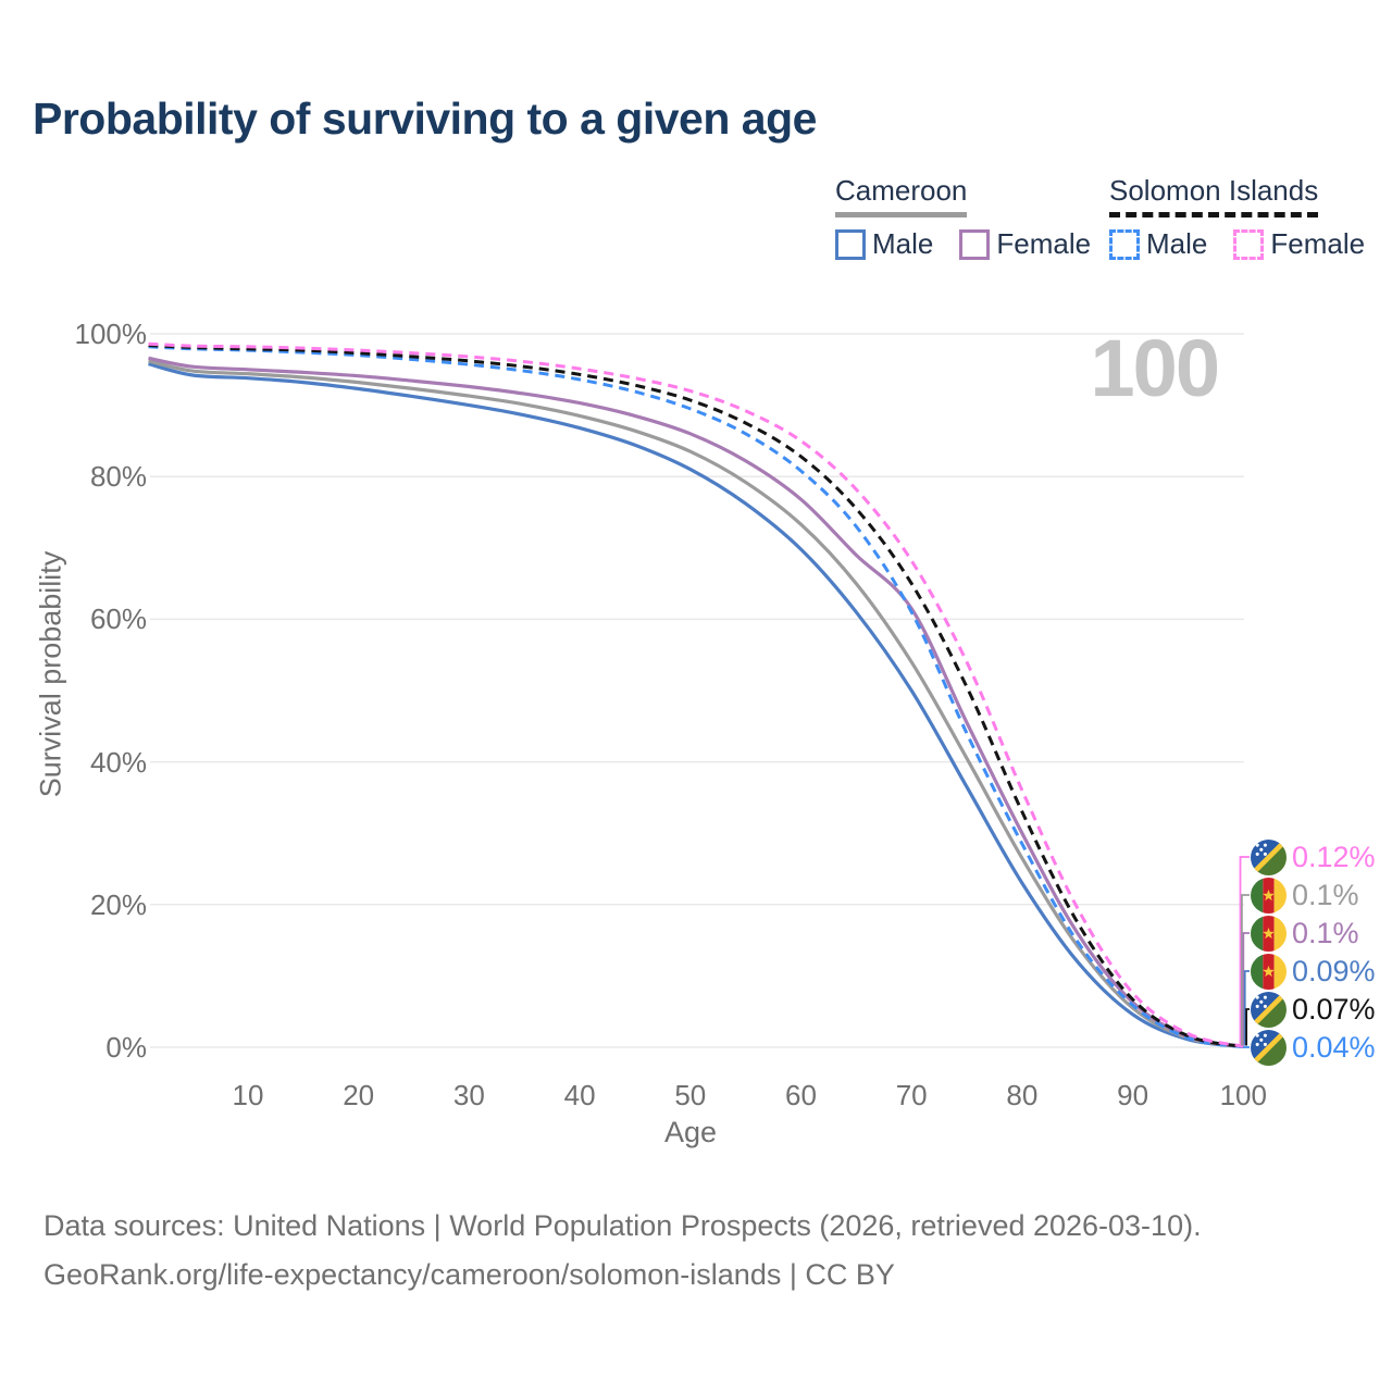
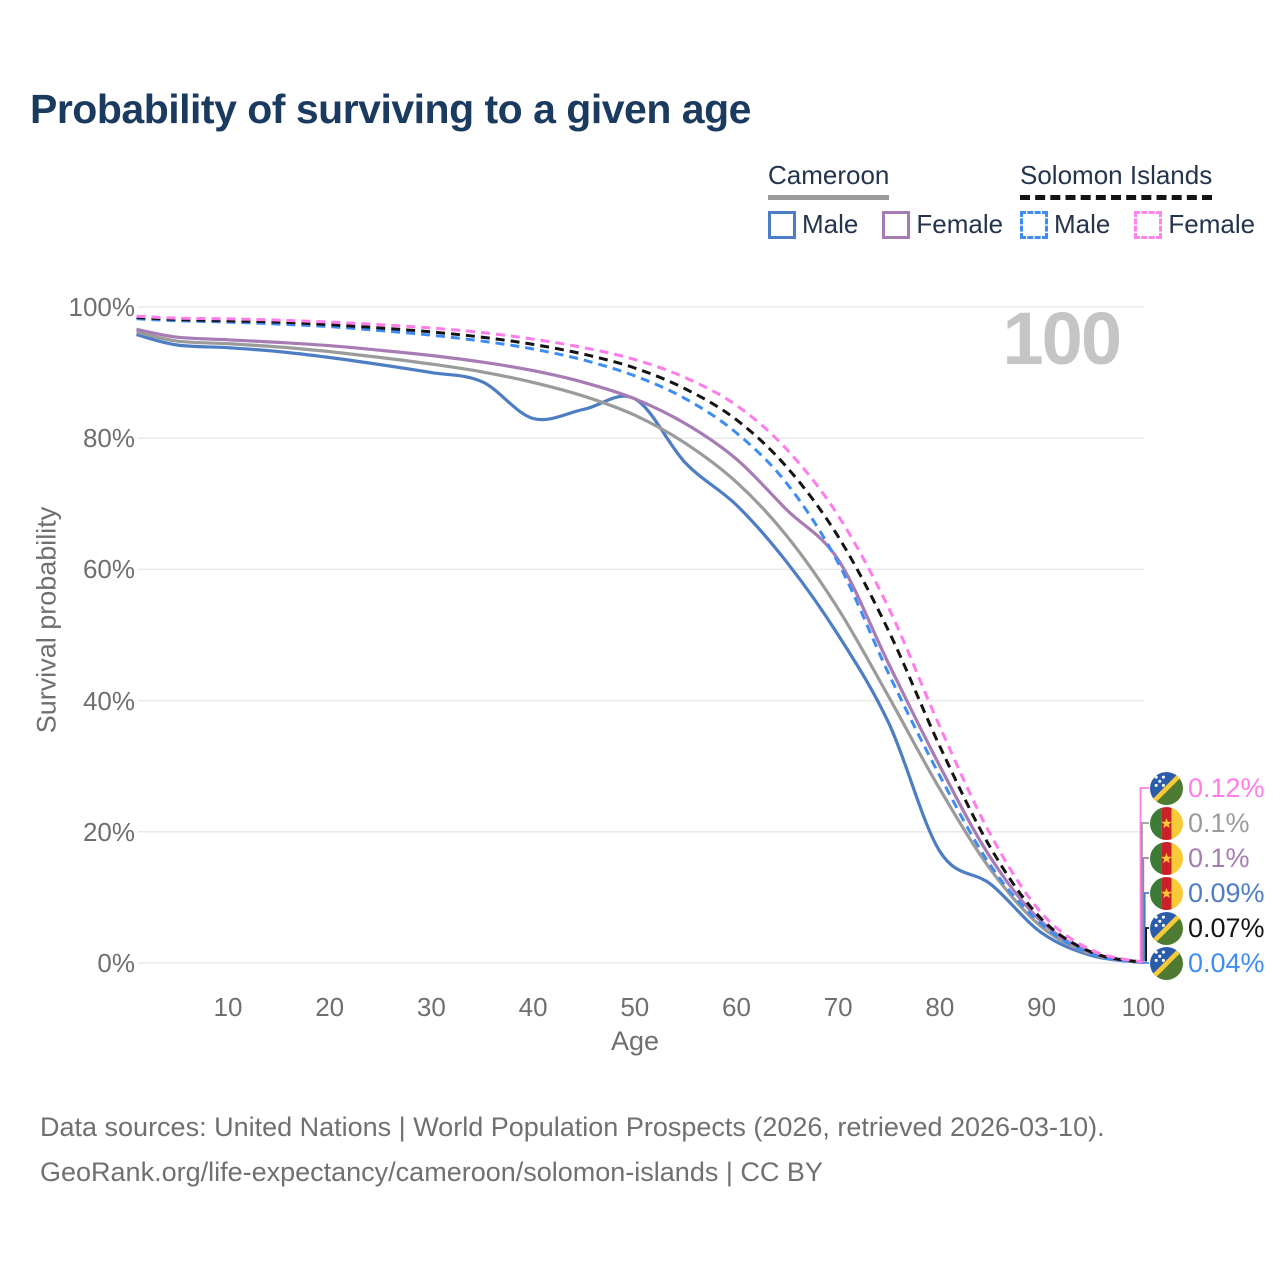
Cameroon Male/40: 87% -> 83%
Cameroon Male/50: 81% -> 86%
Cameroon Male/80: 23% -> 17%
